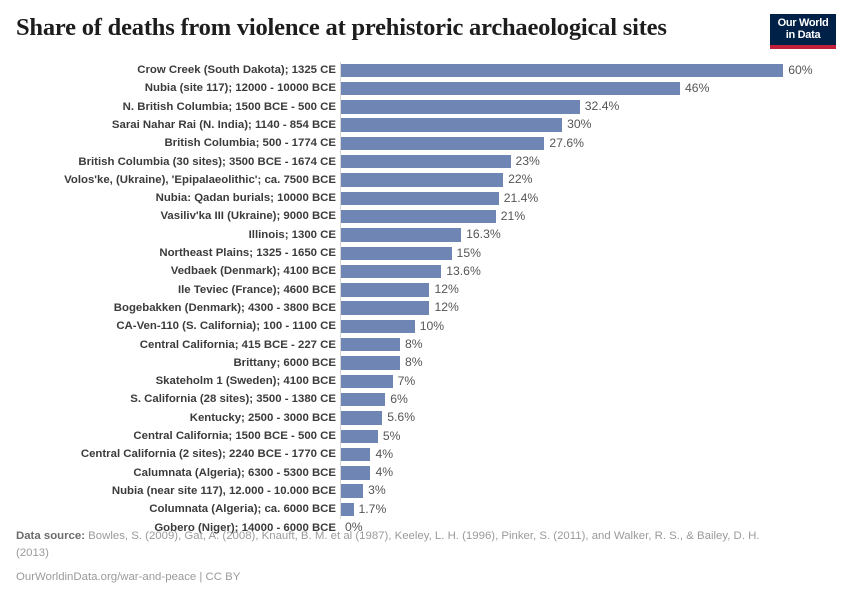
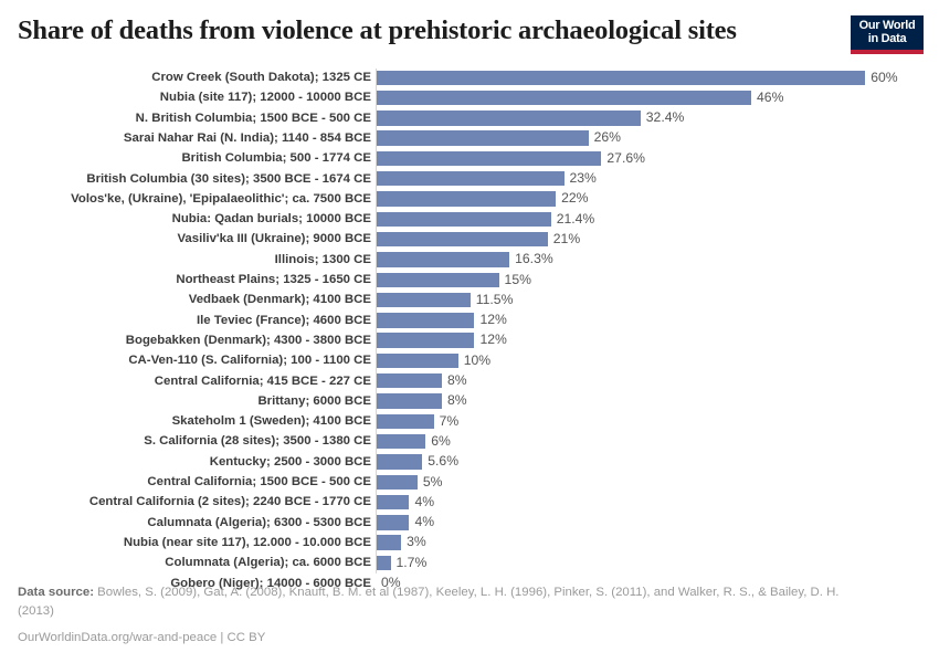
Sarai Nahar Rai (N. India); 1140 - 854 BCE: 30% -> 26%
Vedbaek (Denmark); 4100 BCE: 13.6% -> 11.5%
